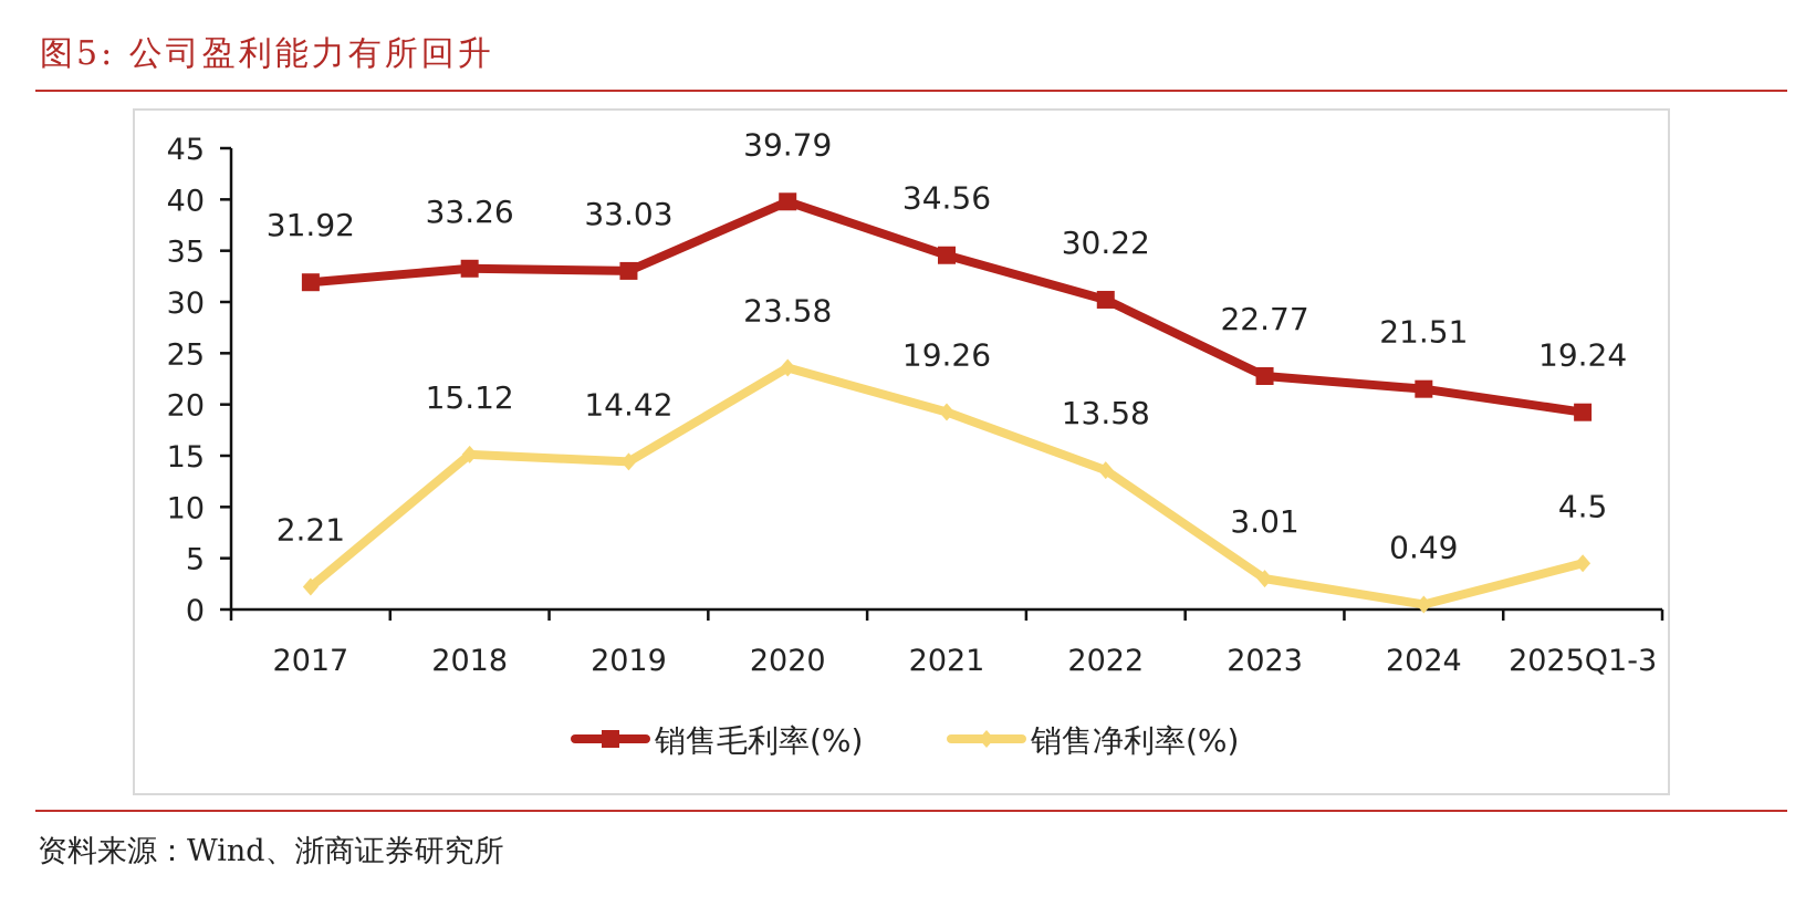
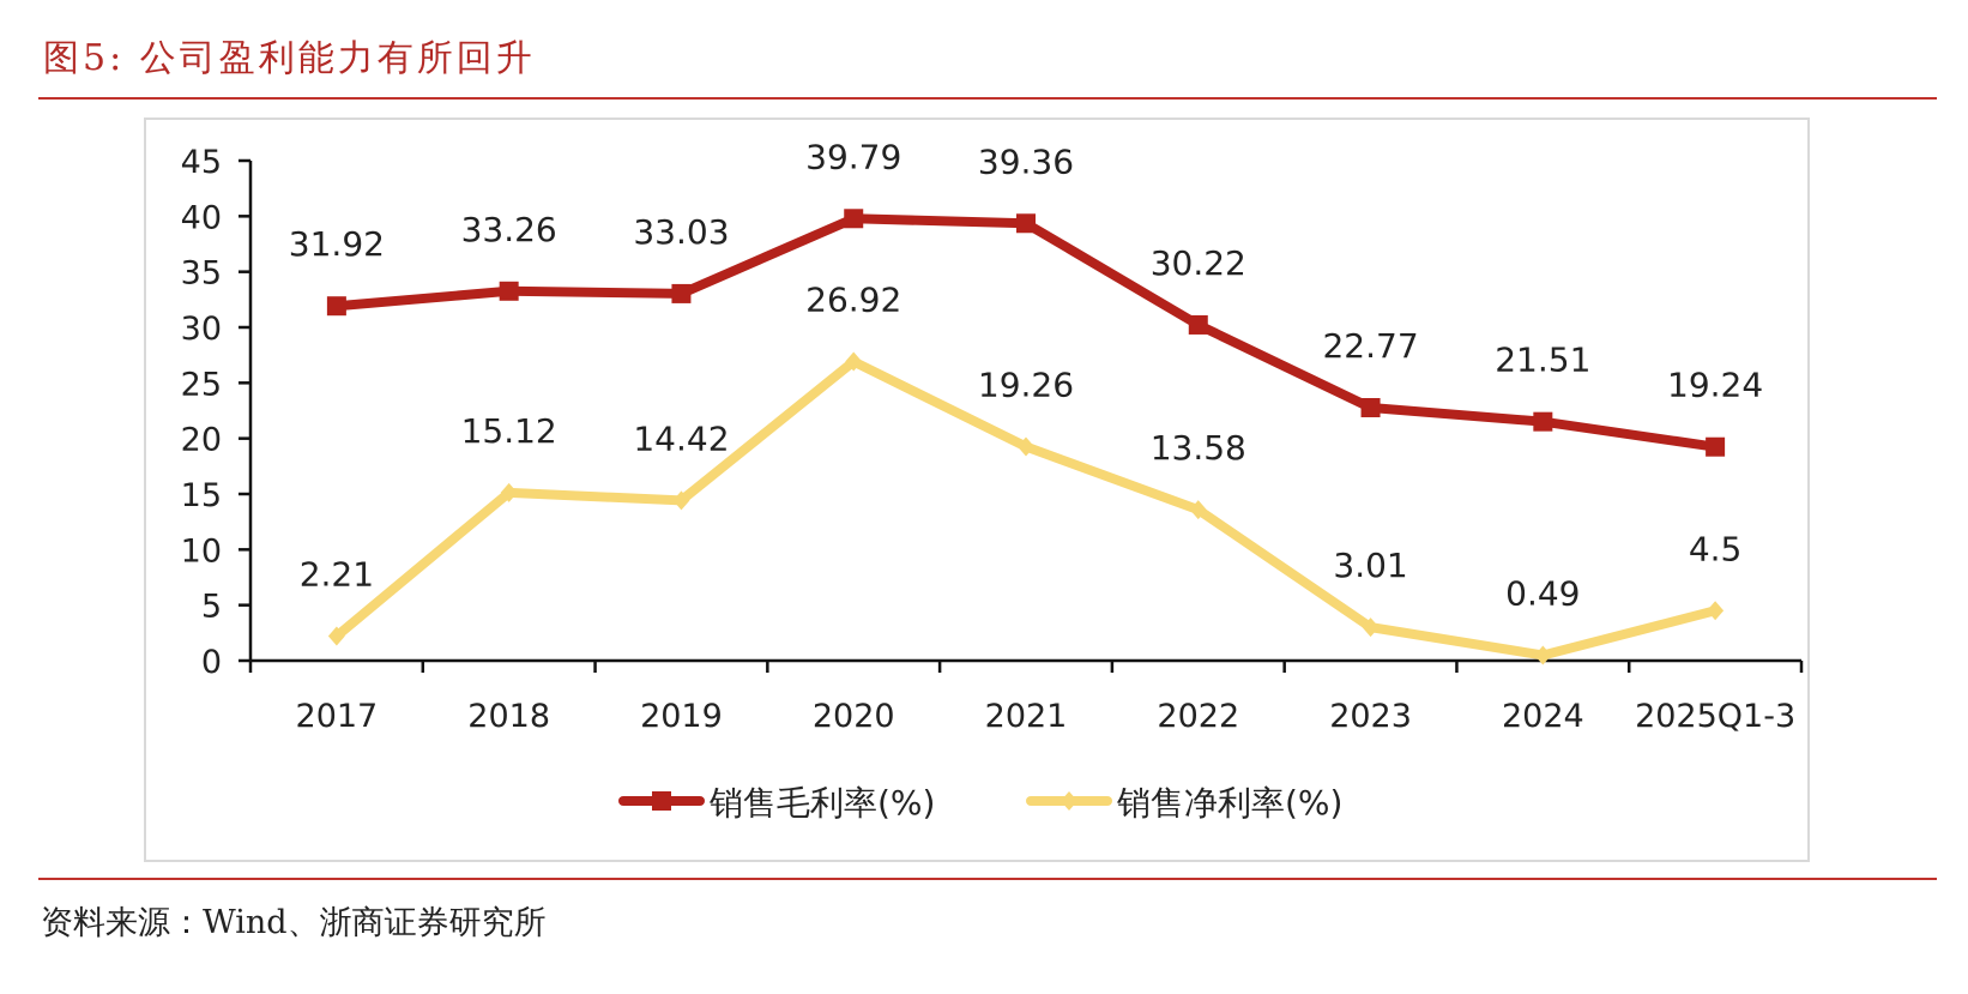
销售净利率(%)/2020: 23.58 -> 26.92
销售毛利率(%)/2021: 34.56 -> 39.36
